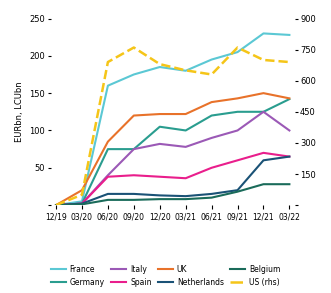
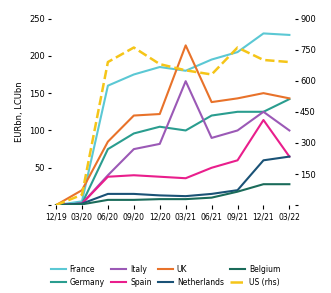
Germany/09/20: 75 -> 96
Italy/03/21: 78 -> 166
UK/03/21: 122 -> 214
Spain/12/21: 70 -> 114
